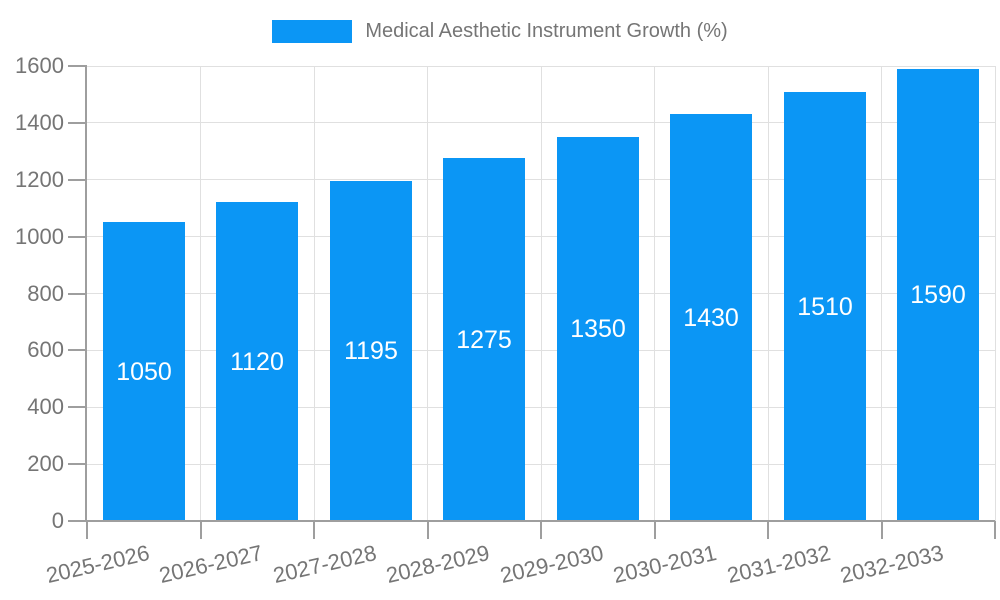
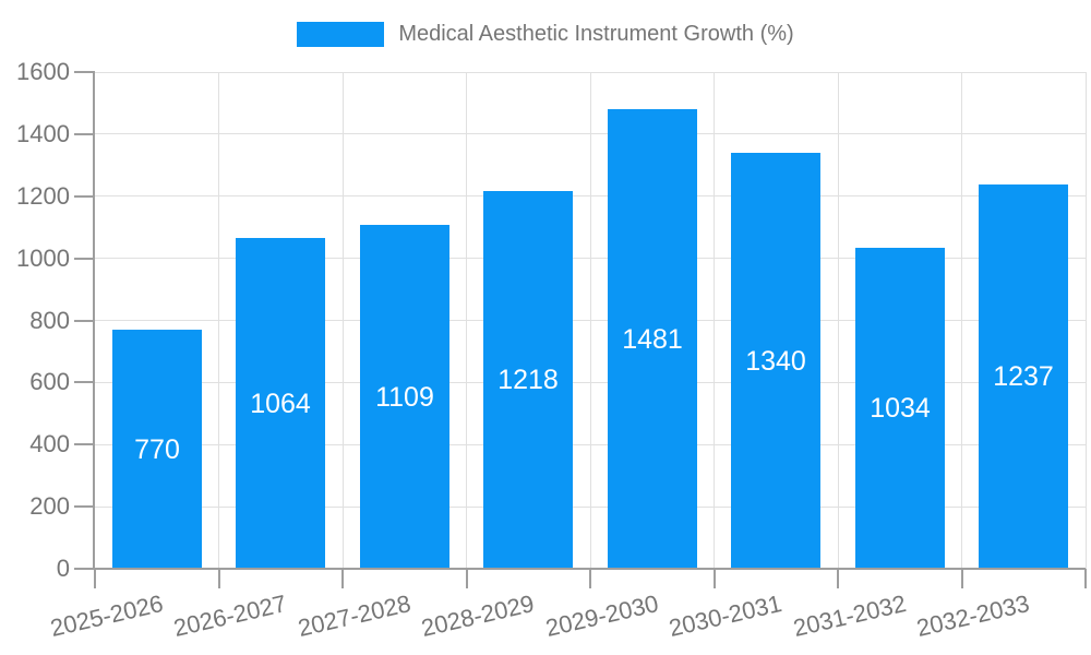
2025-2026: 1050 -> 770
2026-2027: 1120 -> 1064
2027-2028: 1195 -> 1109
2028-2029: 1275 -> 1218
2029-2030: 1350 -> 1481
2030-2031: 1430 -> 1340
2031-2032: 1510 -> 1034
2032-2033: 1590 -> 1237
